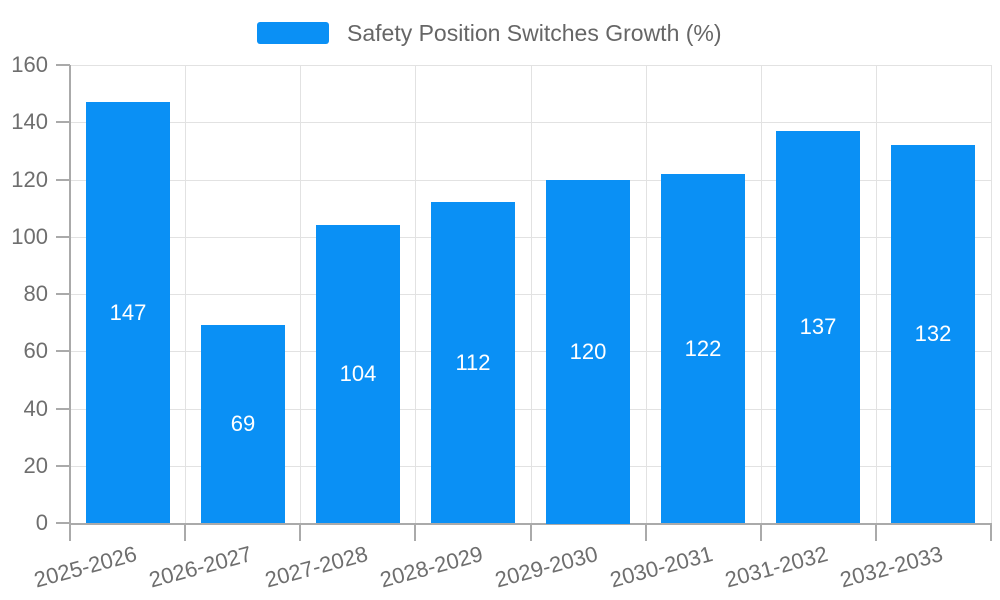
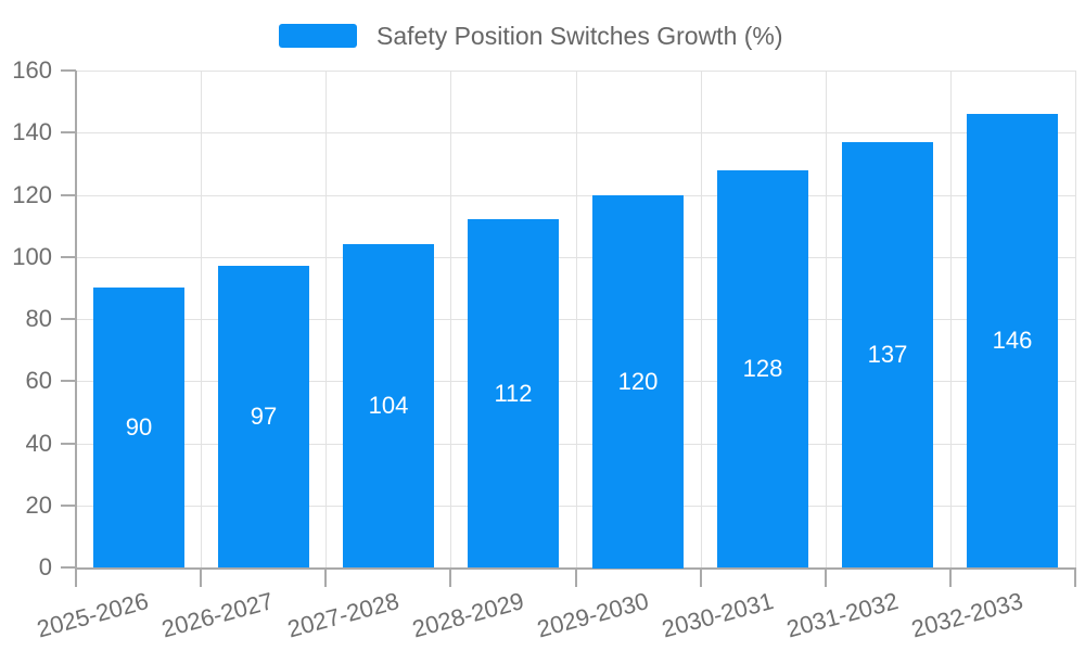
2025-2026: 147 -> 90
2026-2027: 69 -> 97
2030-2031: 122 -> 128
2032-2033: 132 -> 146
